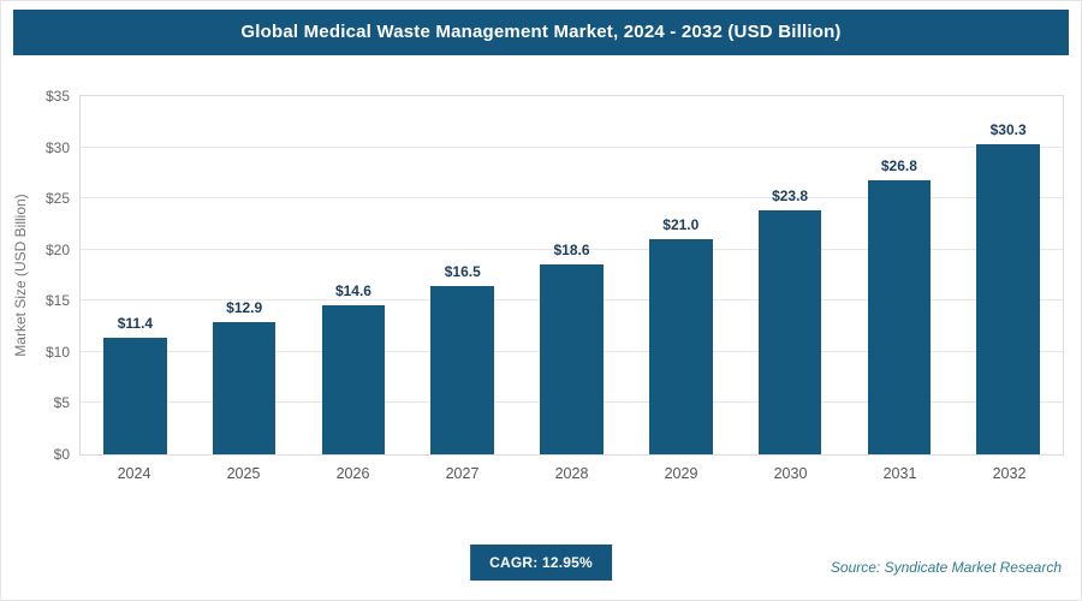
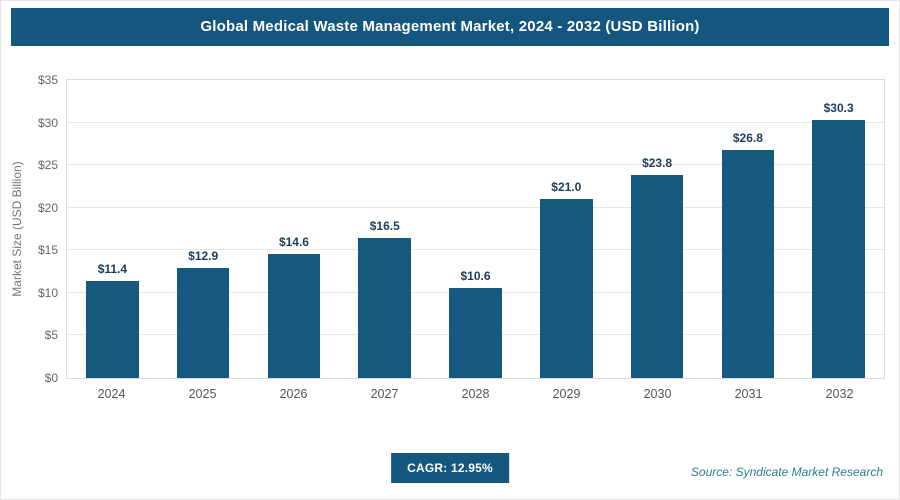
2028: $18.6 -> $10.6
